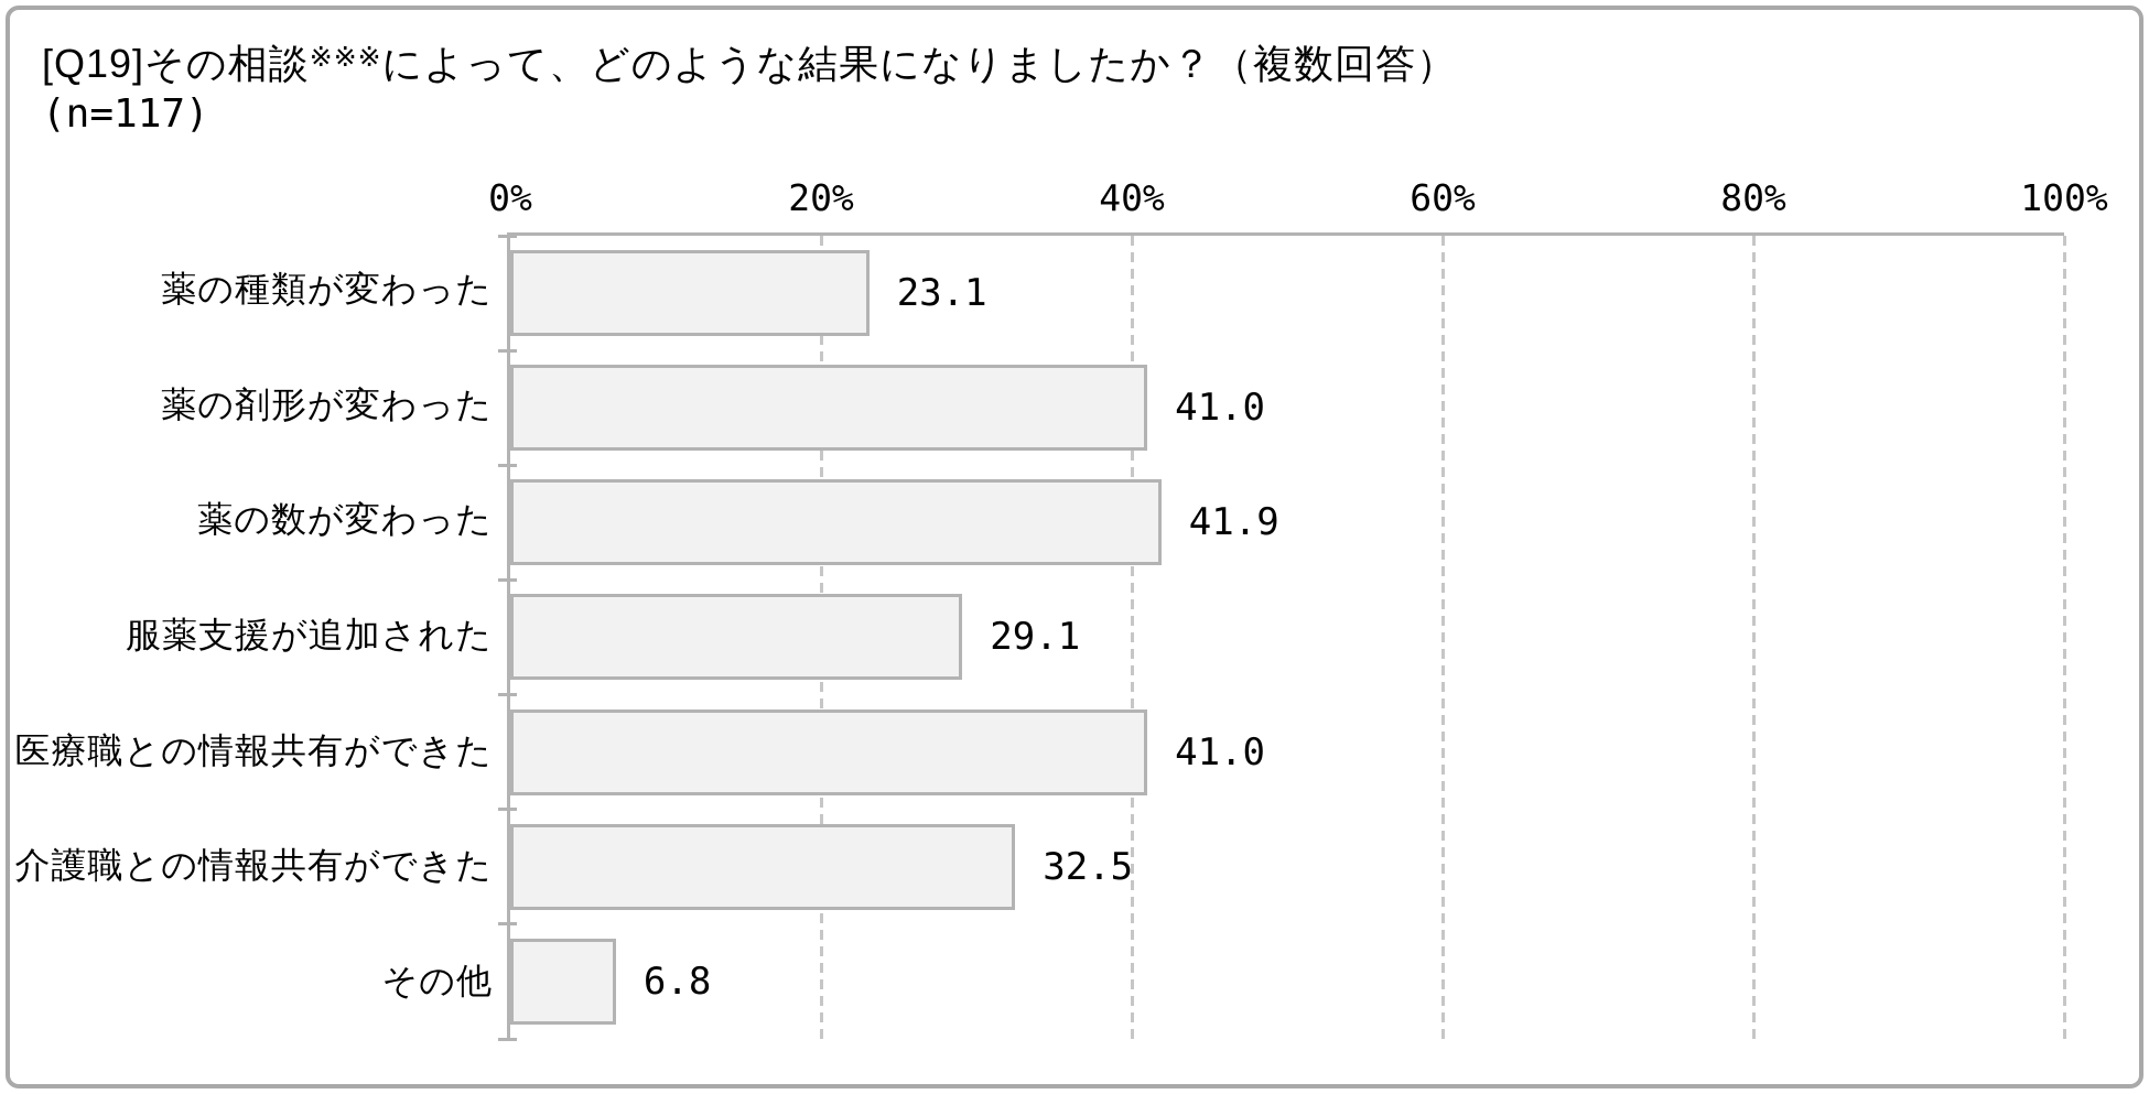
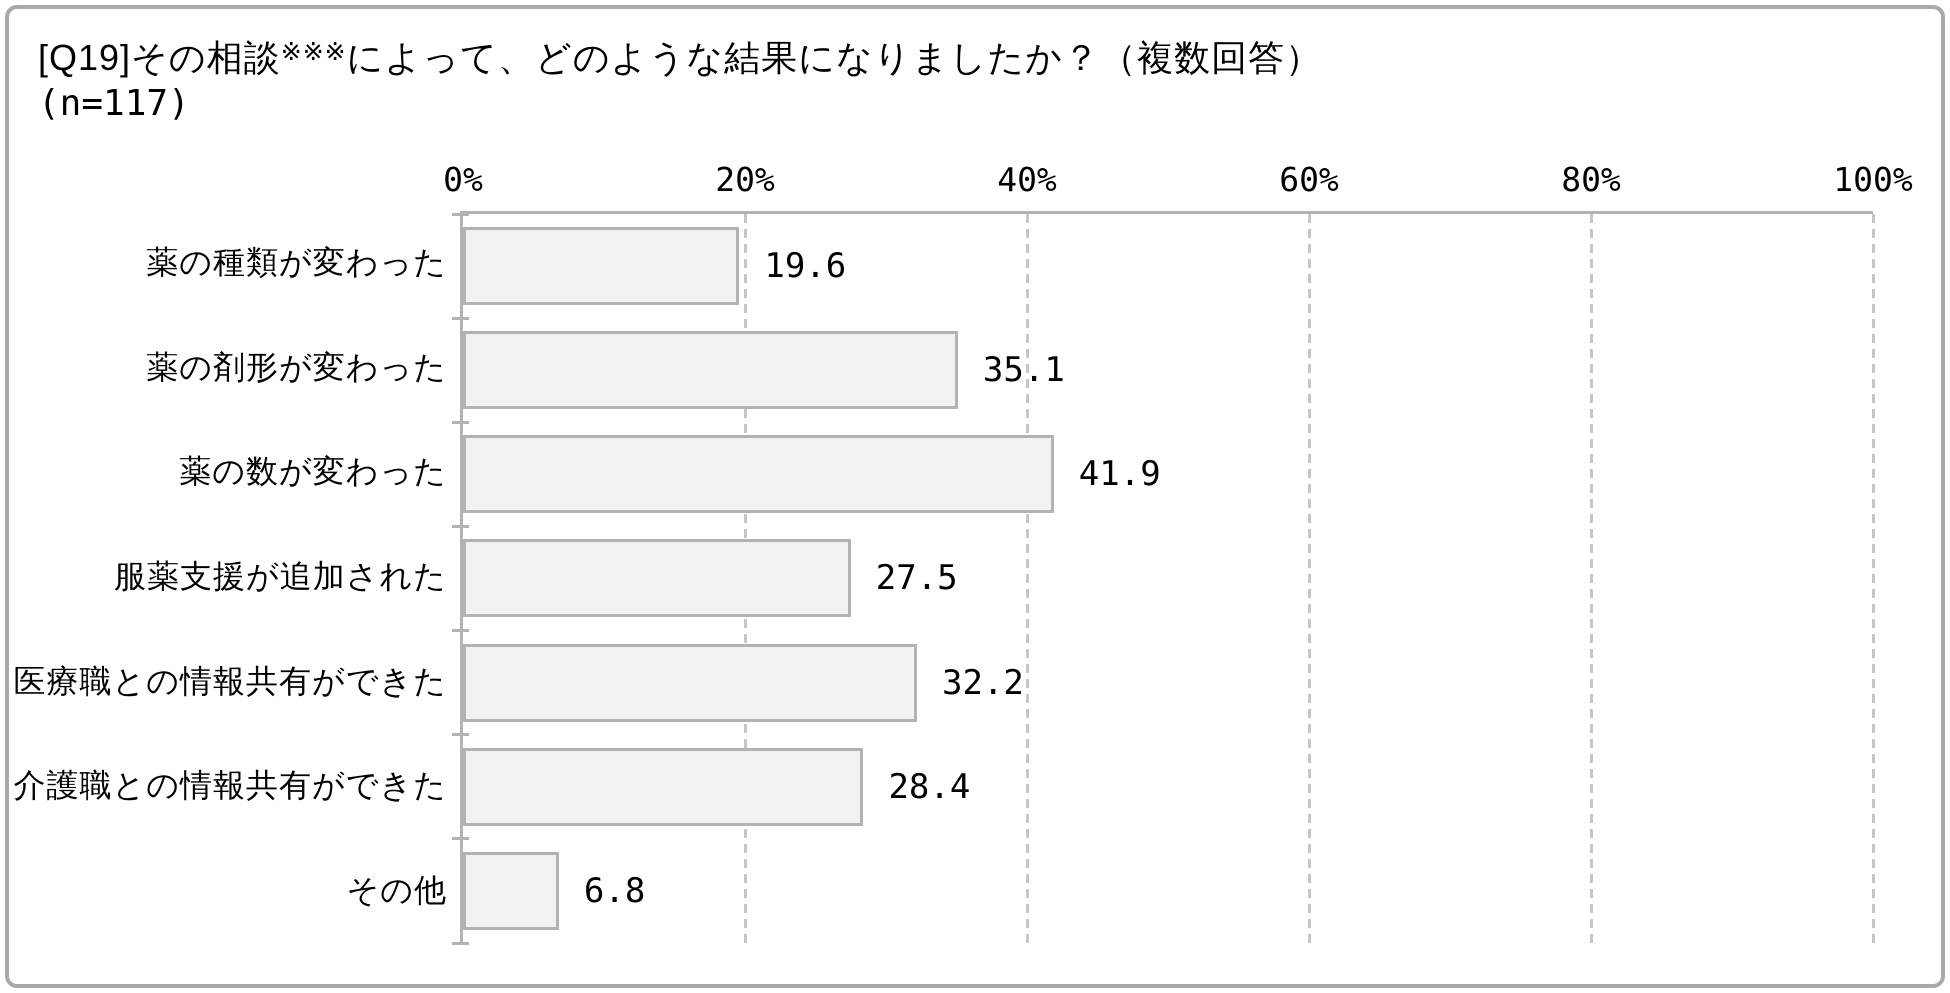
薬の種類が変わった: 23.1 -> 19.6
薬の剤形が変わった: 41.0 -> 35.1
服薬支援が追加された: 29.1 -> 27.5
医療職との情報共有ができた: 41.0 -> 32.2
介護職との情報共有ができた: 32.5 -> 28.4
